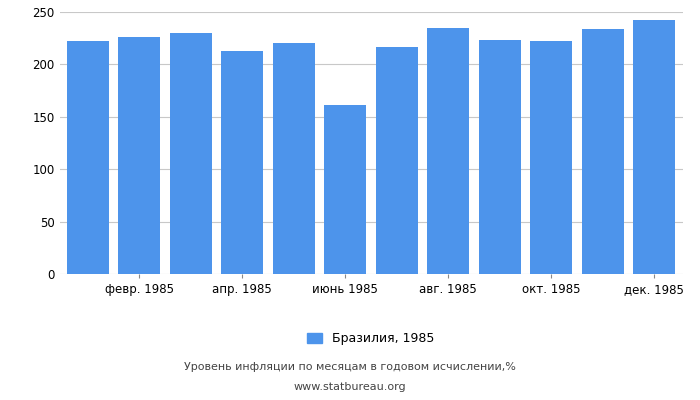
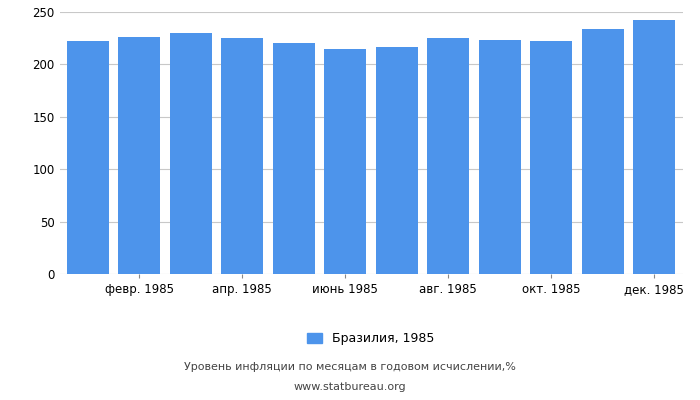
апр. 1985: 213 -> 225
июнь 1985: 161 -> 215
авг. 1985: 235 -> 225
